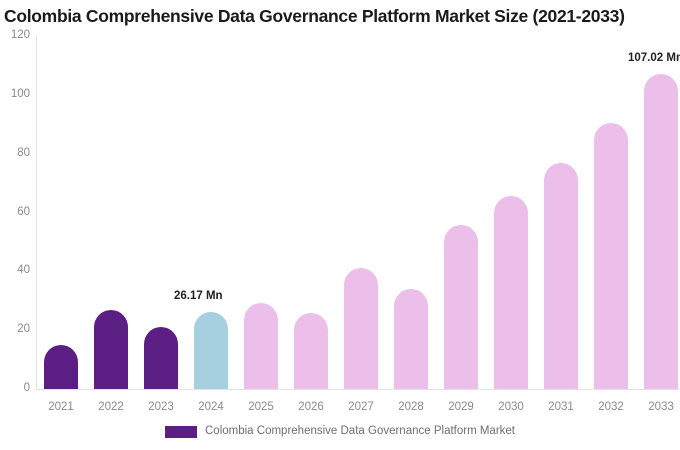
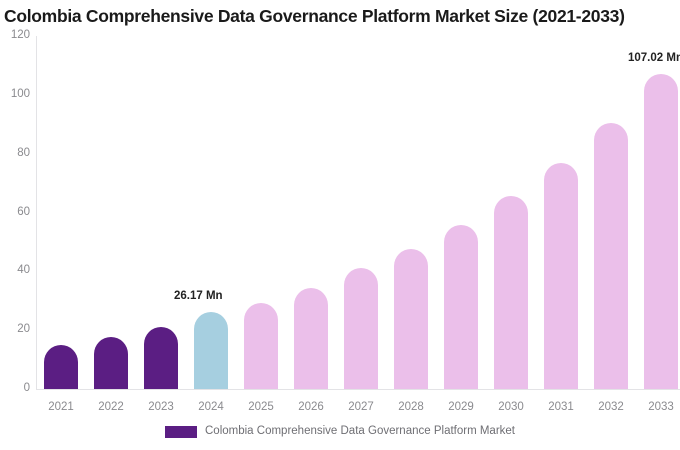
2022: 27 -> 18
2026: 26 -> 34
2028: 34 -> 48
